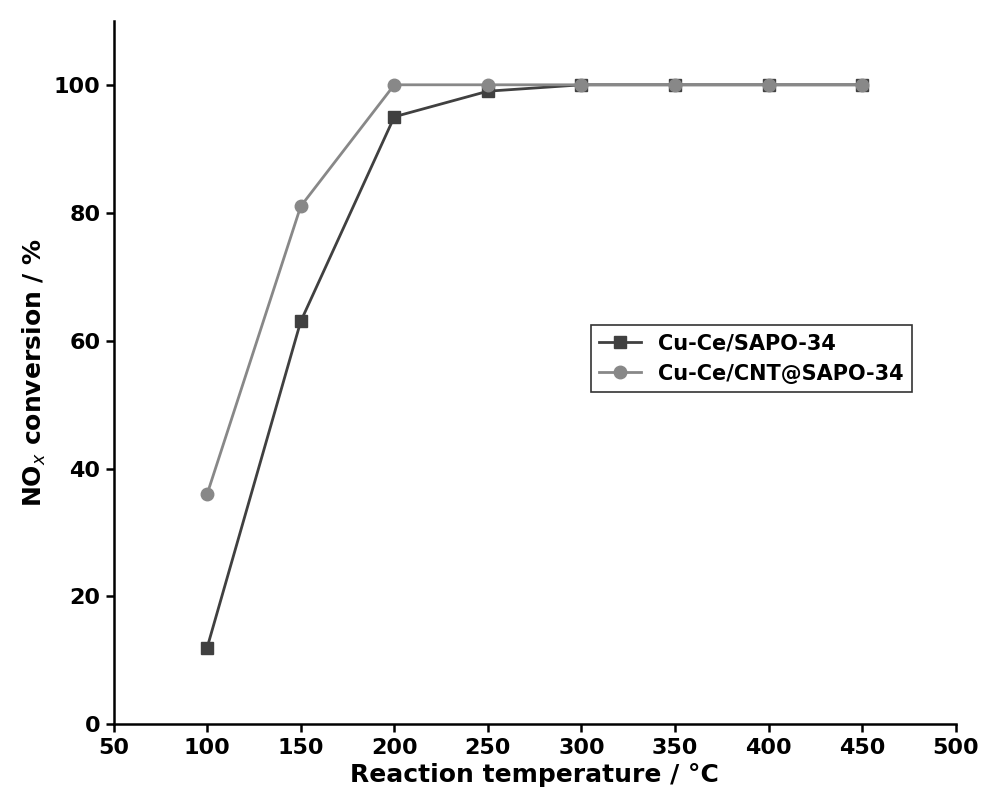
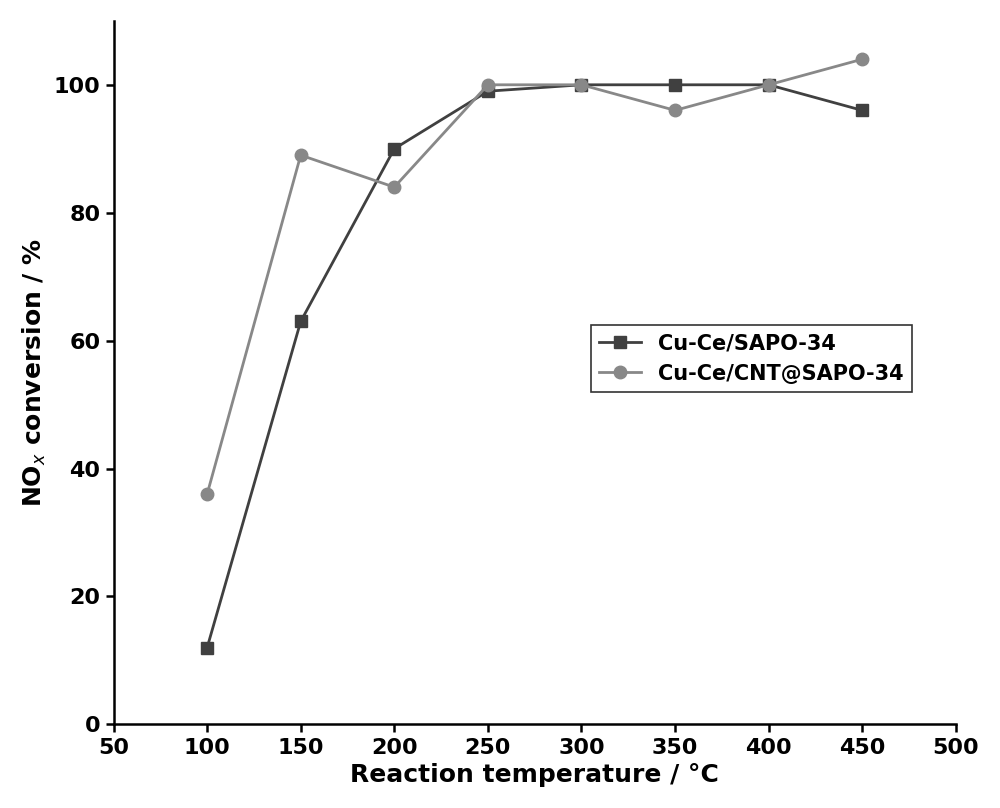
Cu-Ce/CNT@SAPO-34/150: 81 -> 89
Cu-Ce/SAPO-34/200: 95 -> 90
Cu-Ce/CNT@SAPO-34/200: 100 -> 84
Cu-Ce/CNT@SAPO-34/350: 100 -> 96
Cu-Ce/SAPO-34/450: 100 -> 96
Cu-Ce/CNT@SAPO-34/450: 100 -> 104
